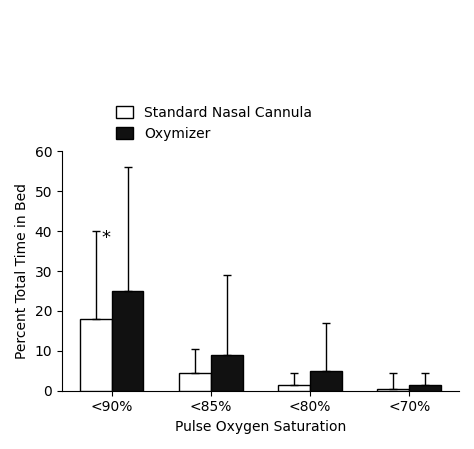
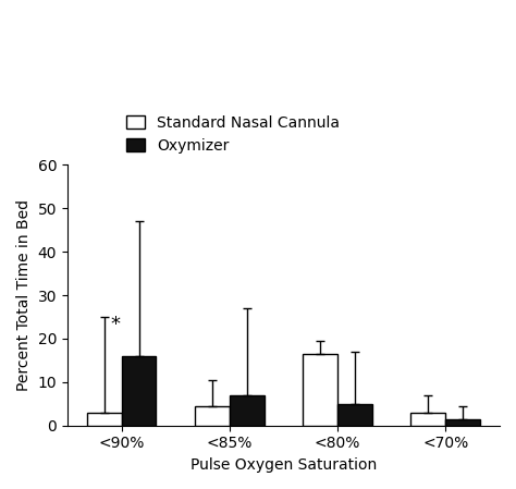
Standard Nasal Cannula/<90%: 18.0 -> 3.0
Oxymizer/<90%: 25.0 -> 16.0
Oxymizer/<85%: 9.0 -> 7.0
Standard Nasal Cannula/<80%: 1.5 -> 16.5
Standard Nasal Cannula/<70%: 0.5 -> 3.0
